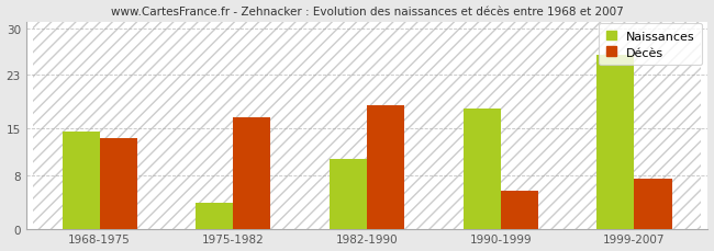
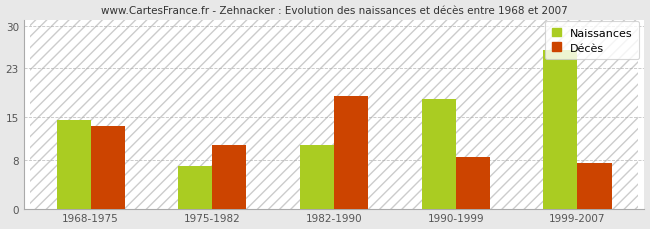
Naissances/1975-1982: 3.8 -> 7.0
Décès/1975-1982: 16.6 -> 10.5
Décès/1990-1999: 5.6 -> 8.5
